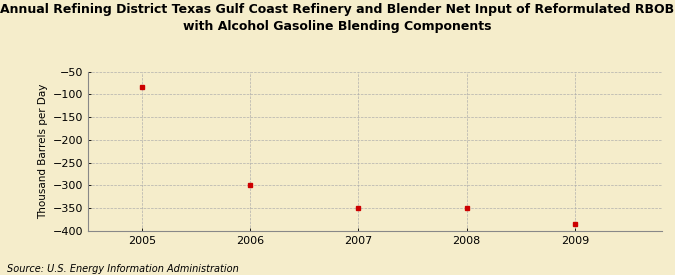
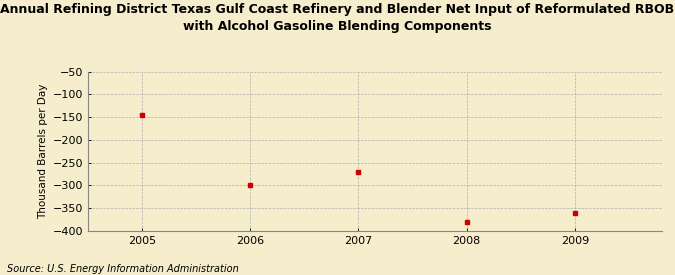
2005: -85 -> -145
2007: -350 -> -270
2008: -350 -> -380
2009: -385 -> -360
